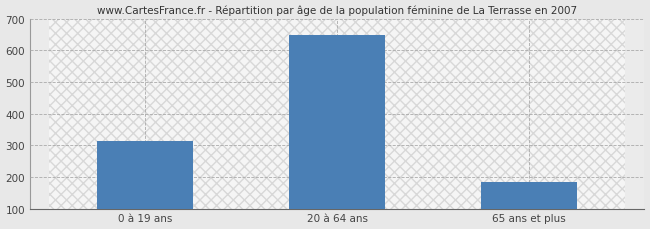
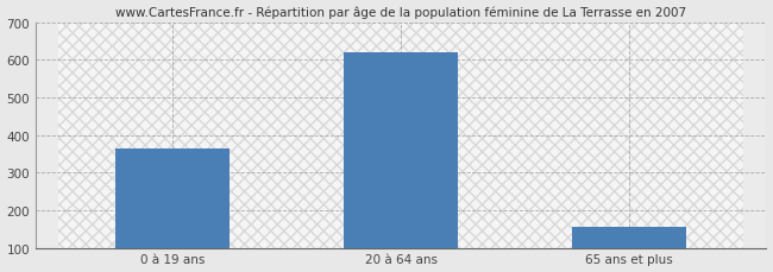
0 à 19 ans: 315 -> 365
20 à 64 ans: 648 -> 620
65 ans et plus: 183 -> 155
